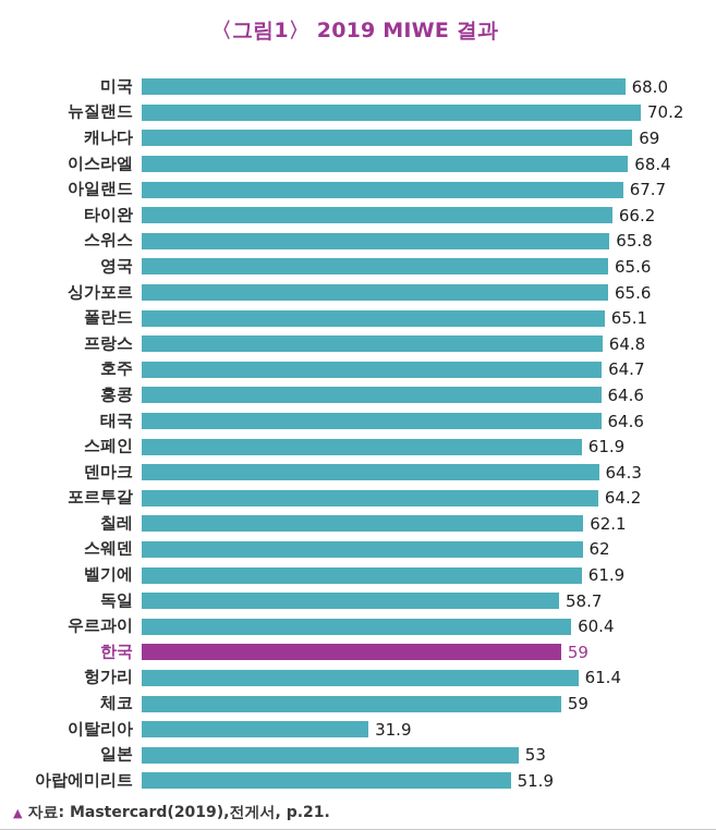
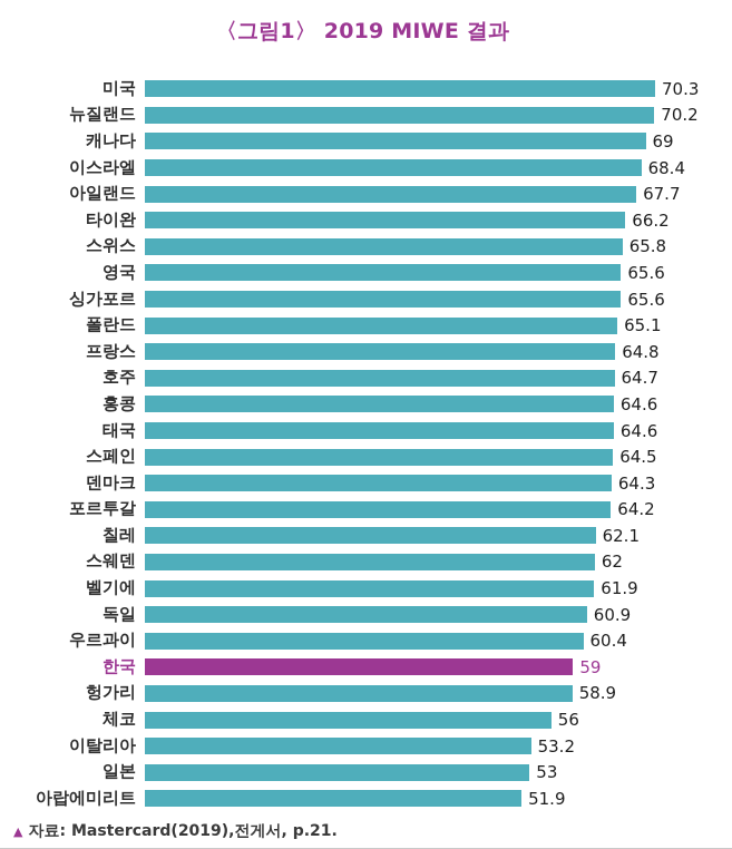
미국: 68.0 -> 70.3
스페인: 61.9 -> 64.5
독일: 58.7 -> 60.9
헝가리: 61.4 -> 58.9
체코: 59 -> 56
이탈리아: 31.9 -> 53.2
